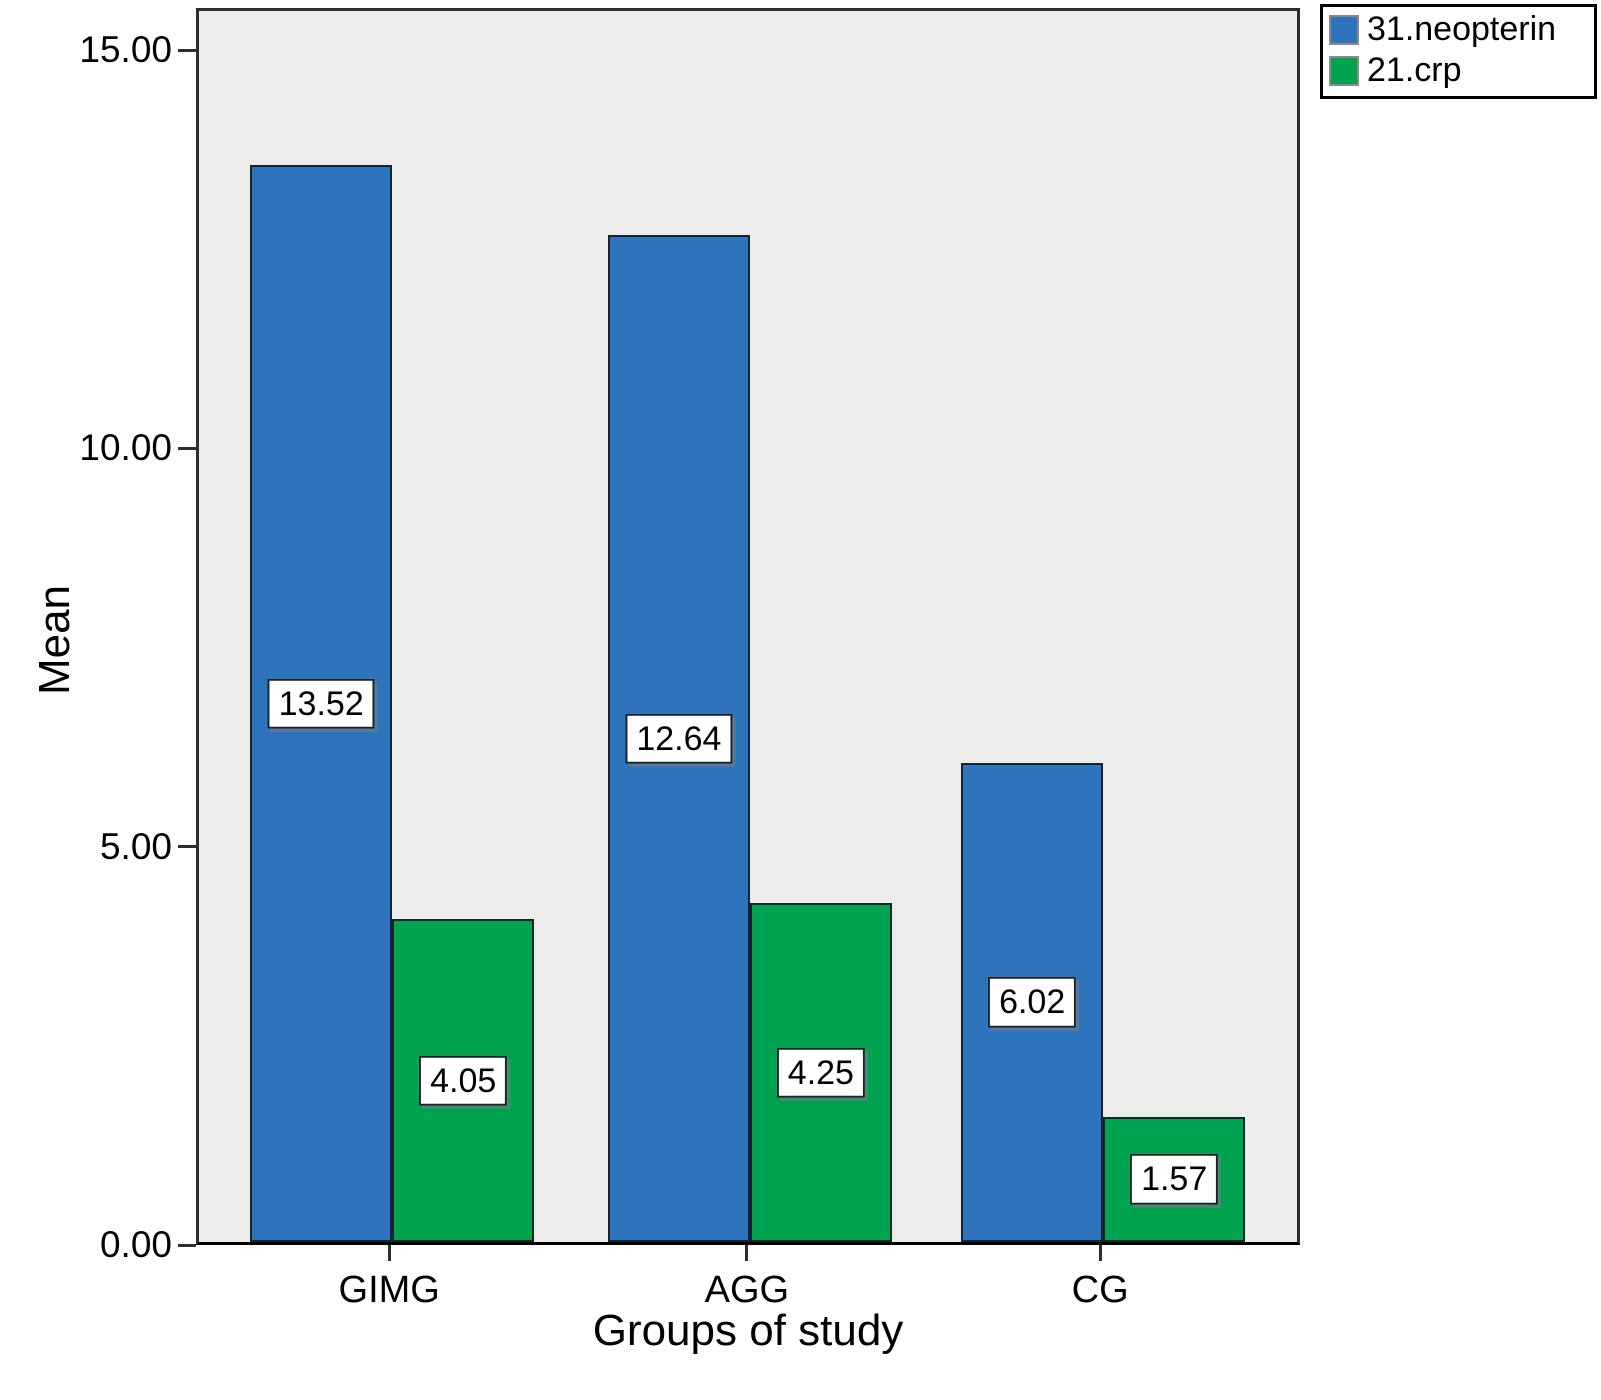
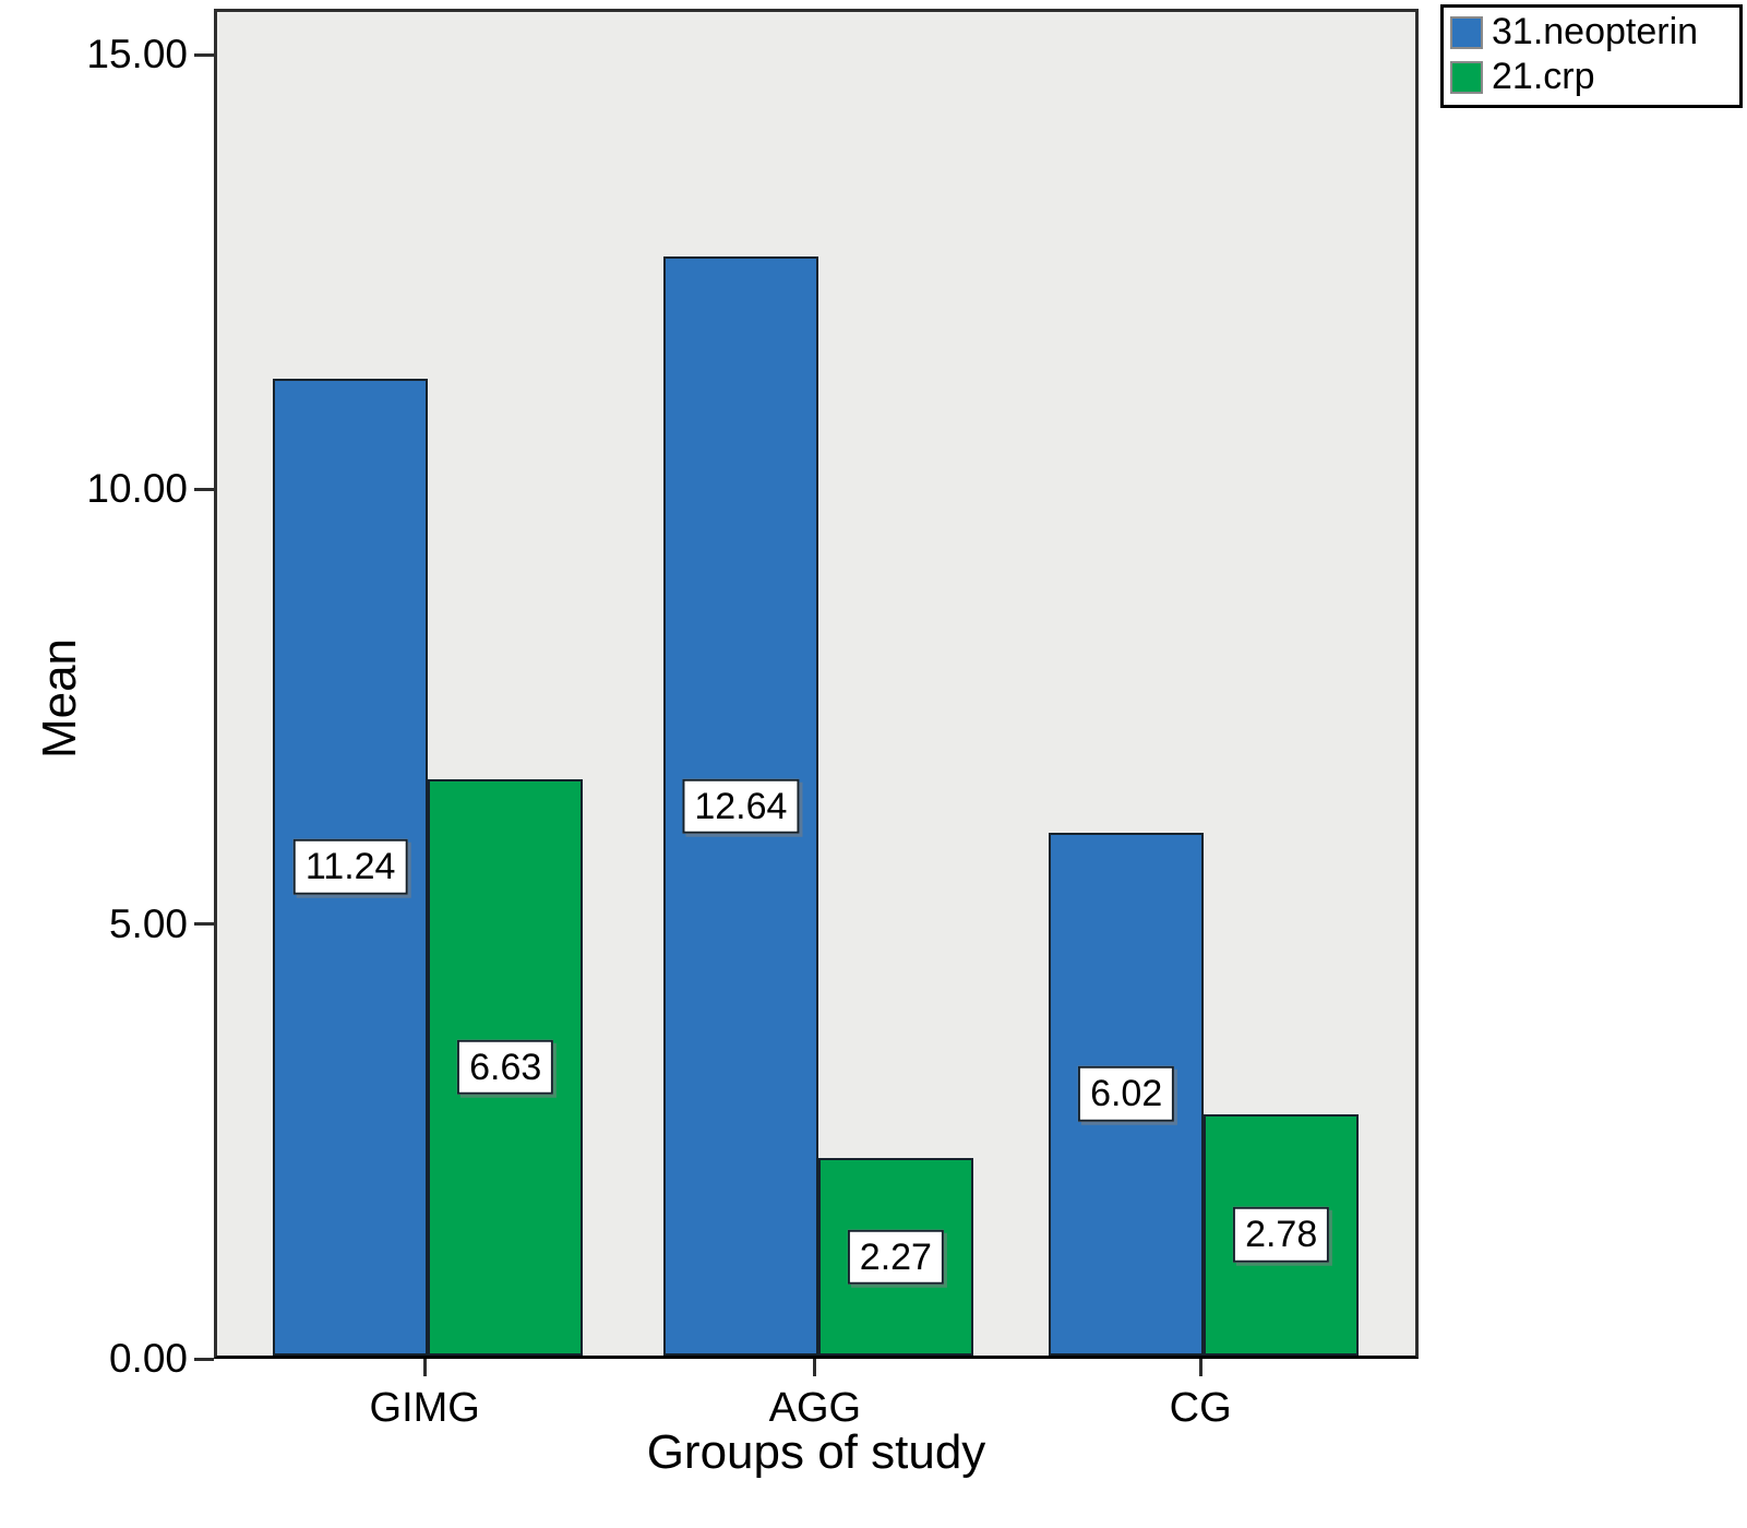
31.neopterin/GIMG: 13.52 -> 11.24
21.crp/GIMG: 4.05 -> 6.63
21.crp/AGG: 4.25 -> 2.27
21.crp/CG: 1.57 -> 2.78
